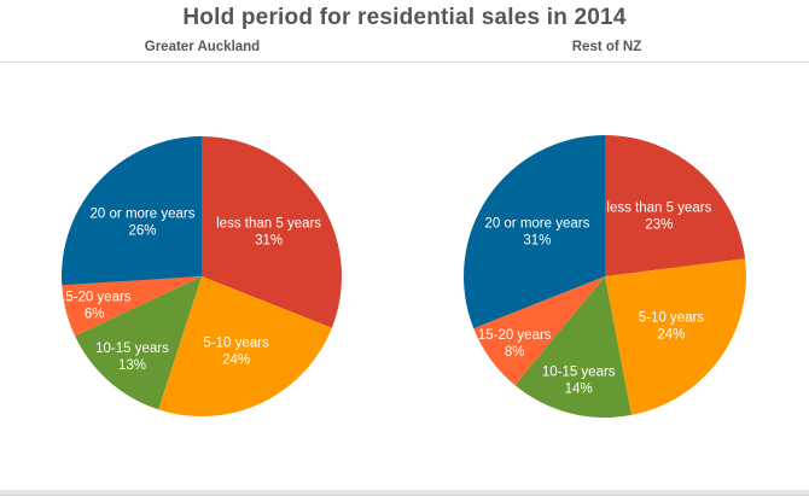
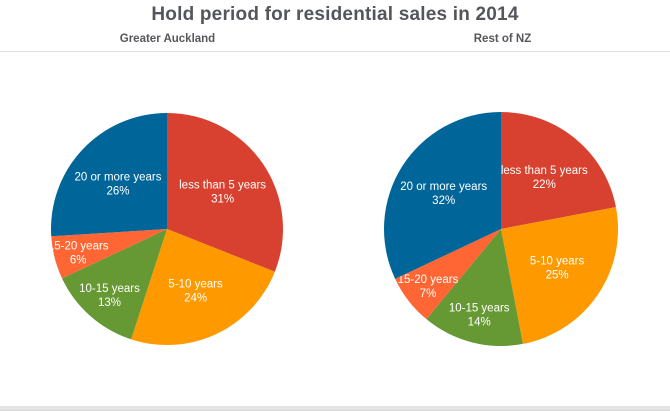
Rest of NZ/less than 5 years: 23% -> 22%
Rest of NZ/5-10 years: 24% -> 25%
Rest of NZ/15-20 years: 8% -> 7%
Rest of NZ/20 or more years: 31% -> 32%
